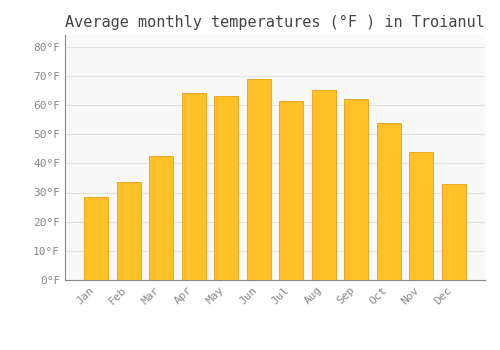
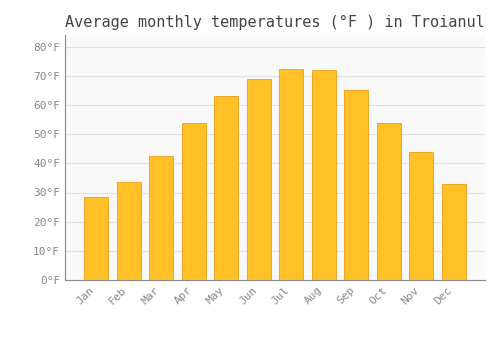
Apr: 64.0°F -> 54.0°F
Jul: 61.5°F -> 72.5°F
Aug: 65.0°F -> 72.0°F
Sep: 62.0°F -> 65.0°F
